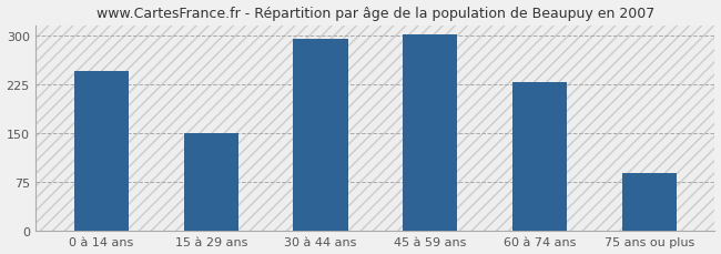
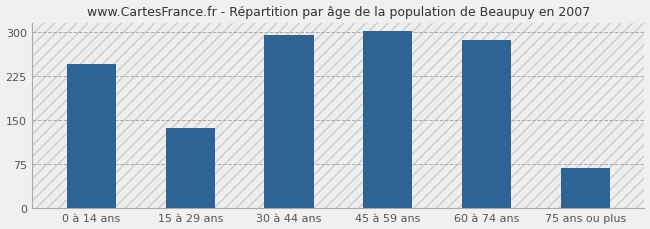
15 à 29 ans: 150 -> 136
60 à 74 ans: 228 -> 286
75 ans ou plus: 88 -> 68
